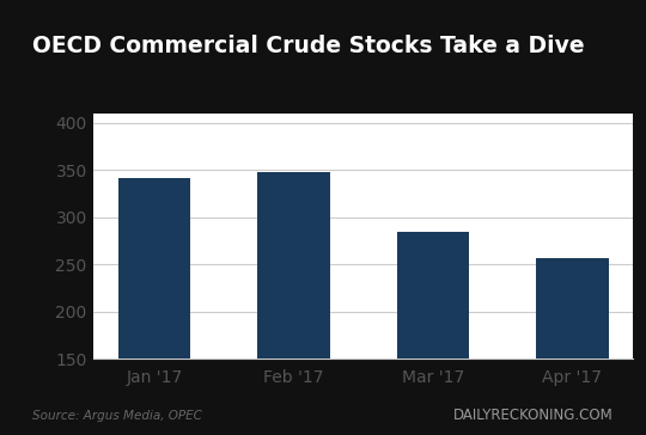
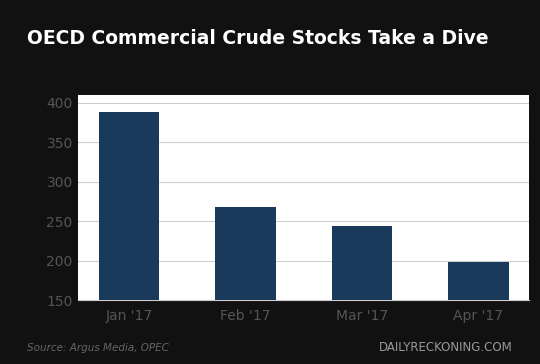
Jan '17: 341 -> 388
Feb '17: 348 -> 268
Mar '17: 285 -> 244
Apr '17: 256 -> 198
